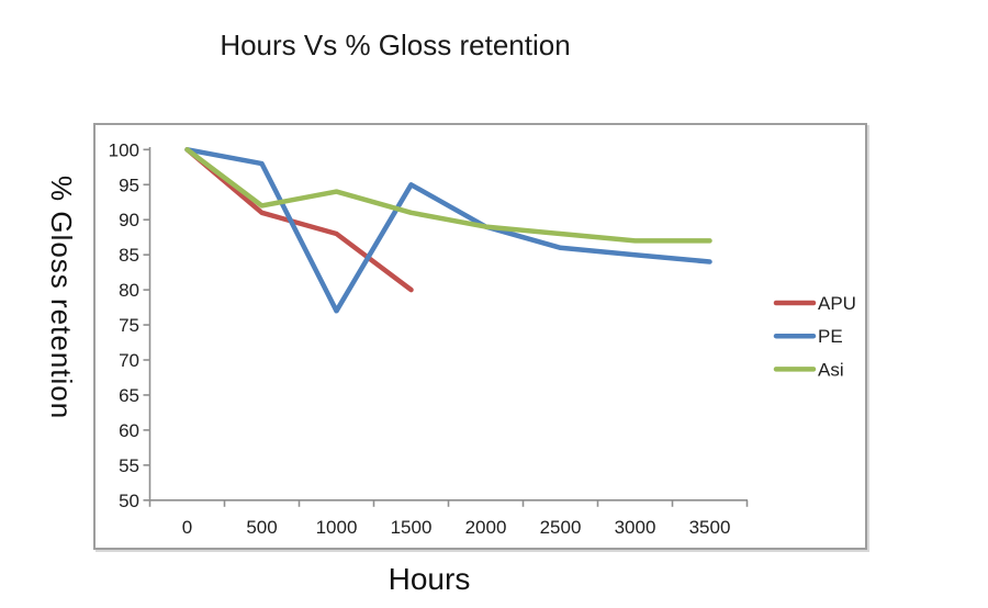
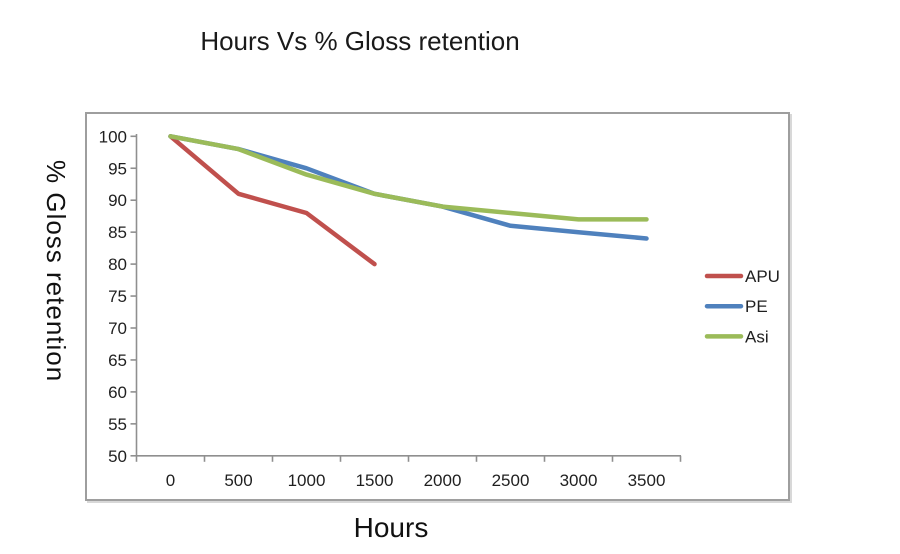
Asi/500: 92 -> 98
PE/1000: 77 -> 95
PE/1500: 95 -> 91
